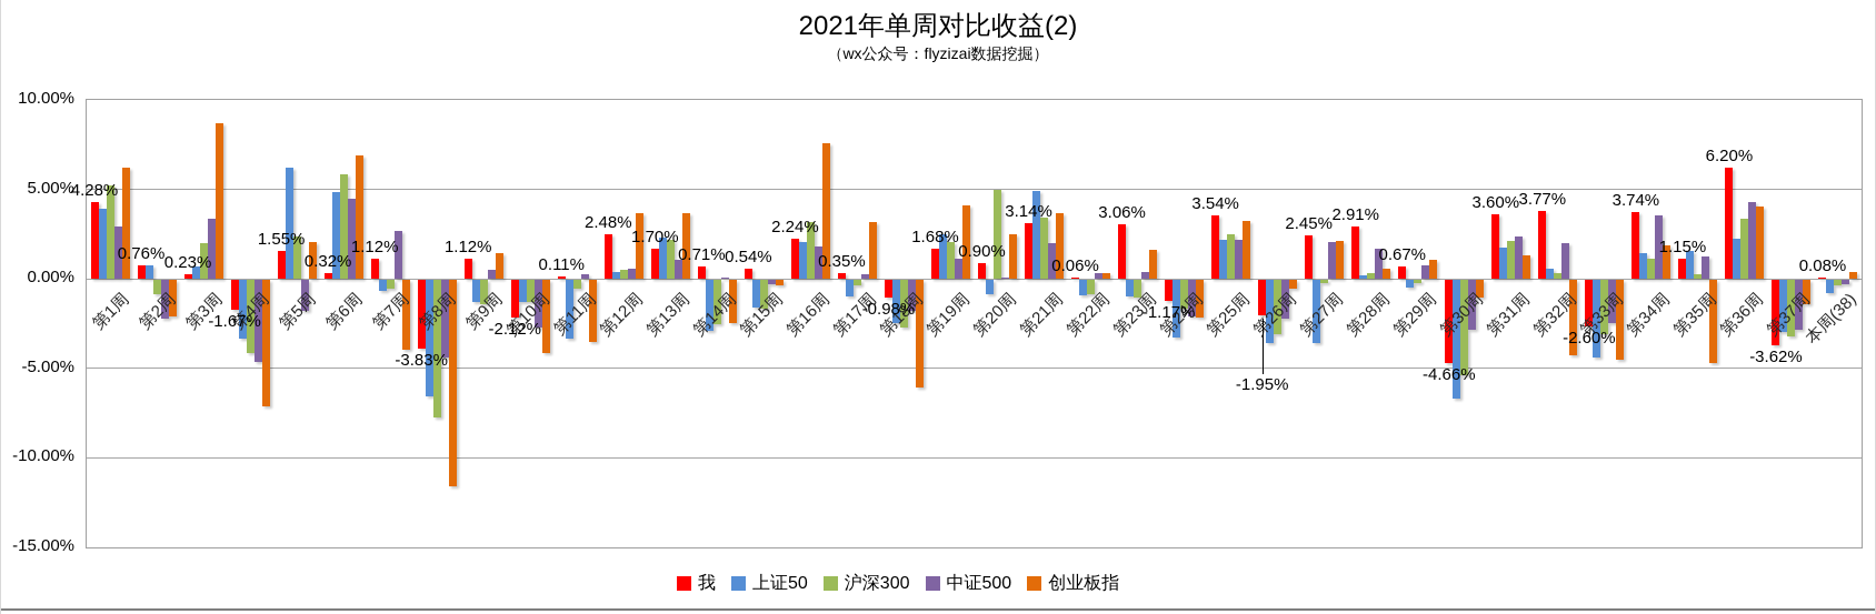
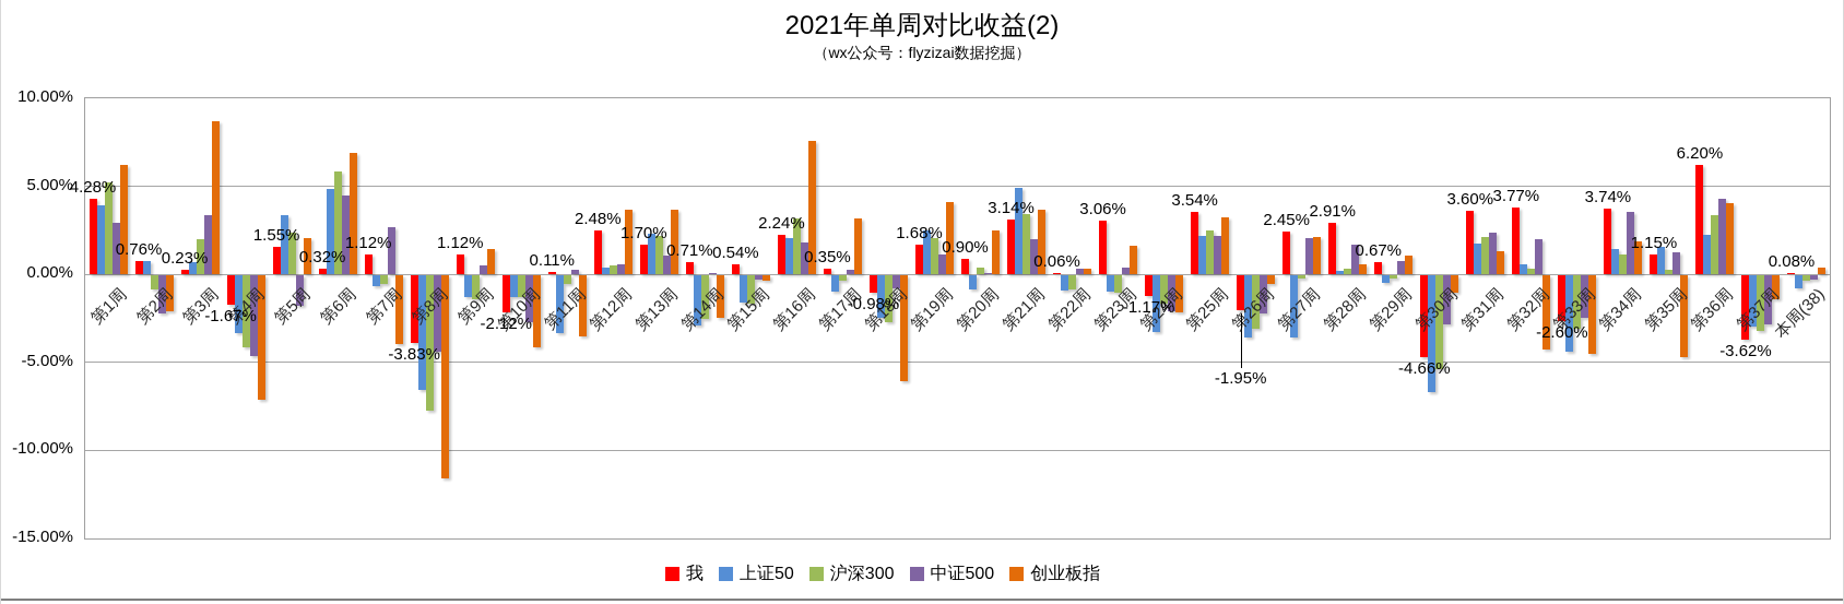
上证50/第5周: 6.2% -> 3.4%
中证500/第18周: -1.7% -> -0.8%
沪深300/第20周: 5.0% -> 0.4%
